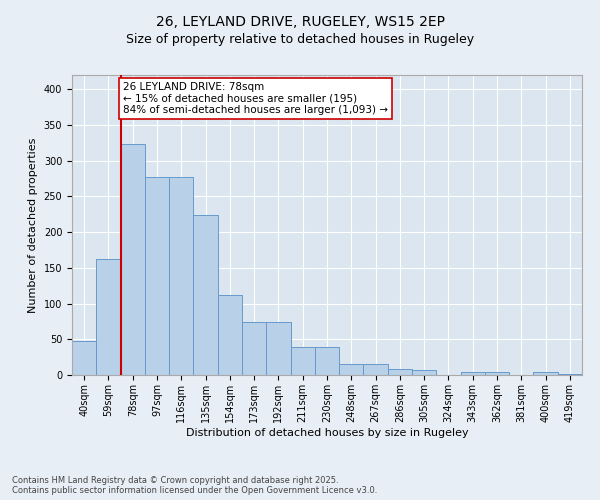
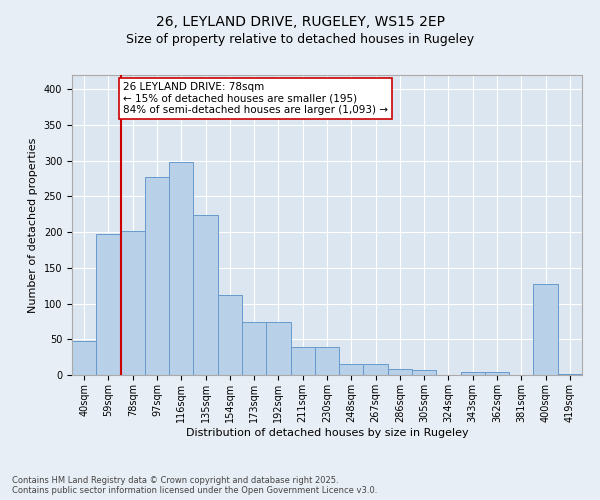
59sqm: 163 -> 198
78sqm: 323 -> 202
116sqm: 277 -> 298
400sqm: 4 -> 128
